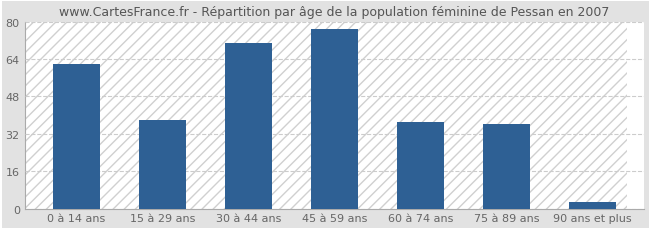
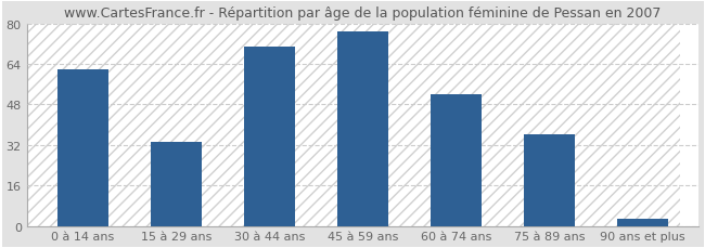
15 à 29 ans: 38 -> 33
60 à 74 ans: 37 -> 52
